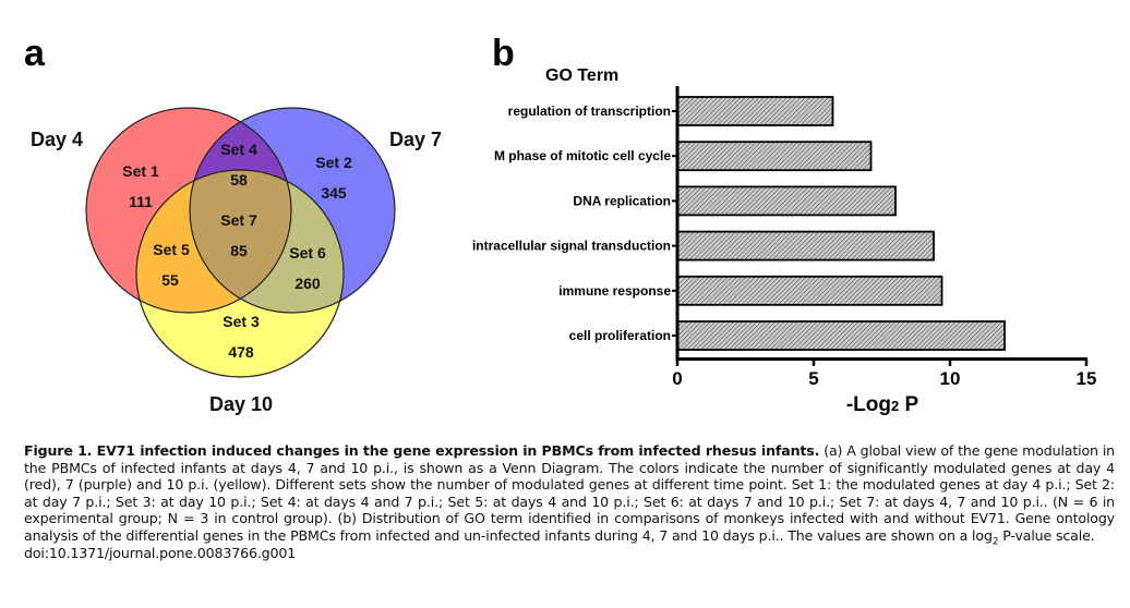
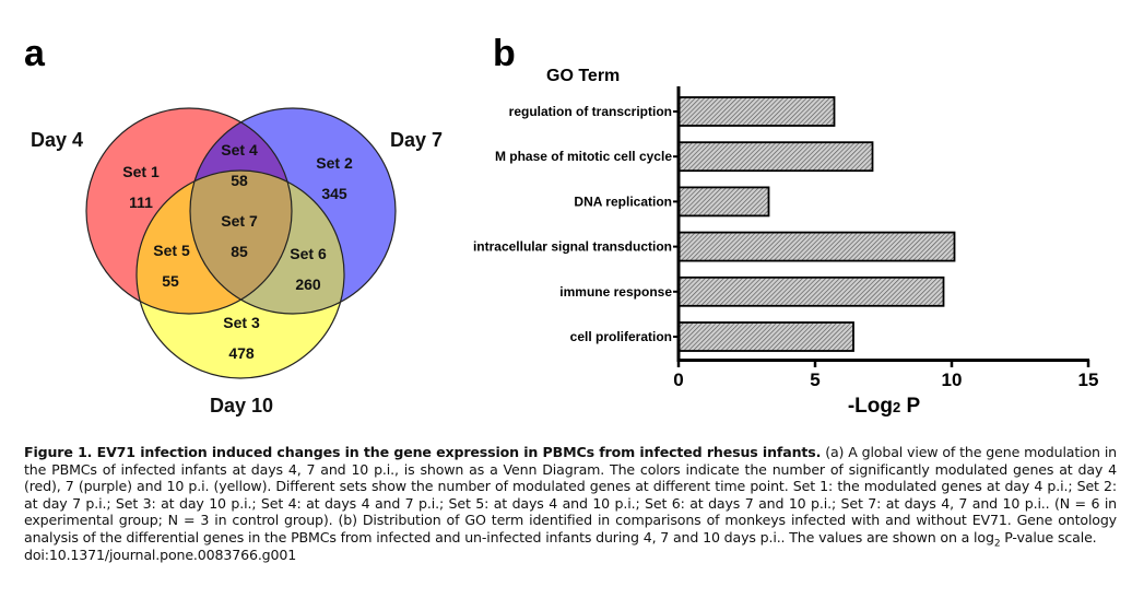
DNA replication: 8.0 -> 3.3
intracellular signal transduction: 9.4 -> 10.1
cell proliferation: 12.0 -> 6.4
